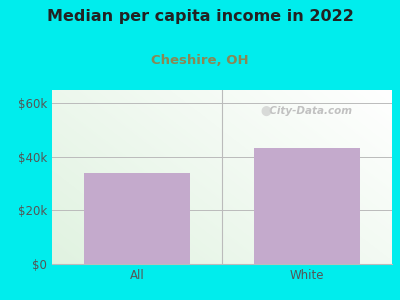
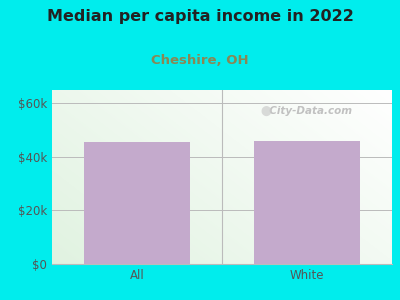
All: $34.0k -> $45.5k
White: $43.5k -> $46.0k
